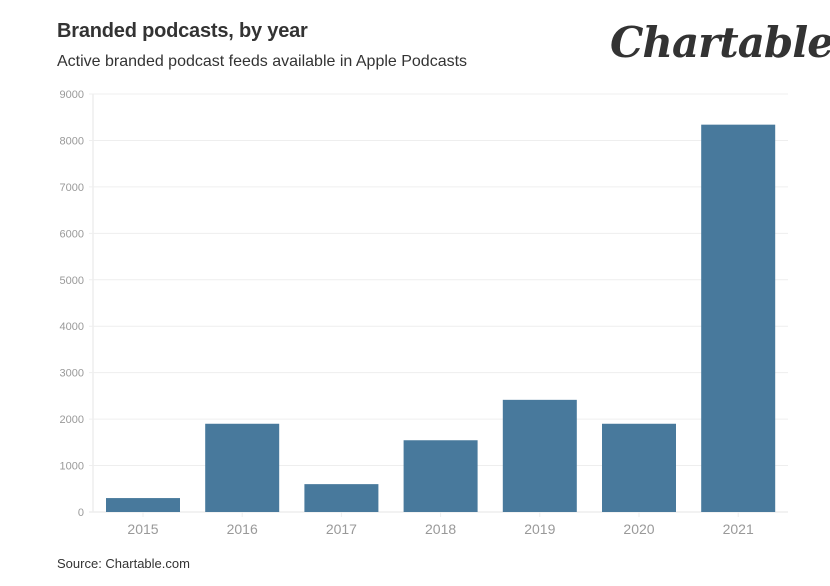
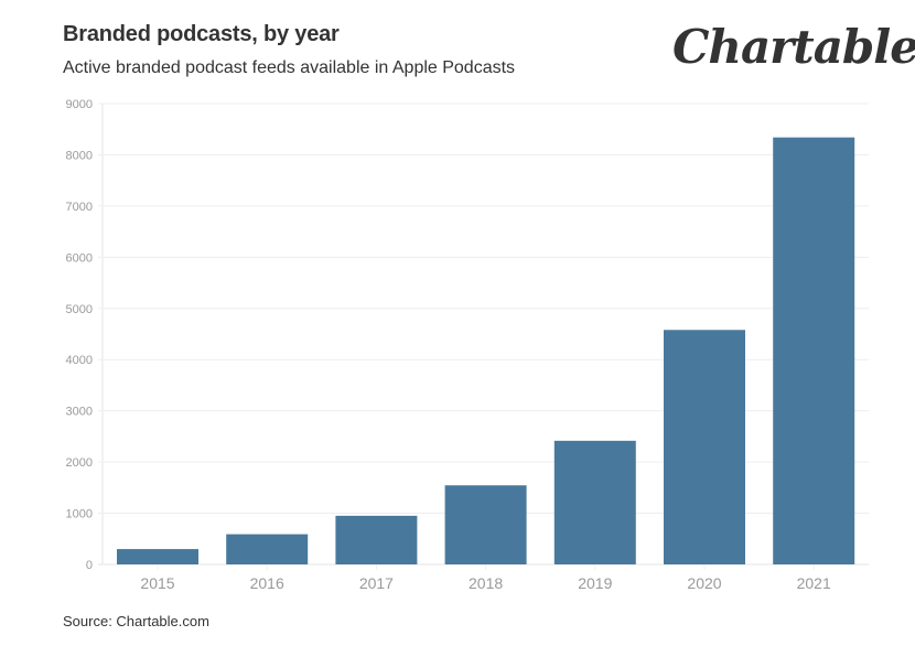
2016: 1900 -> 600
2017: 600 -> 1000
2020: 1900 -> 4600
